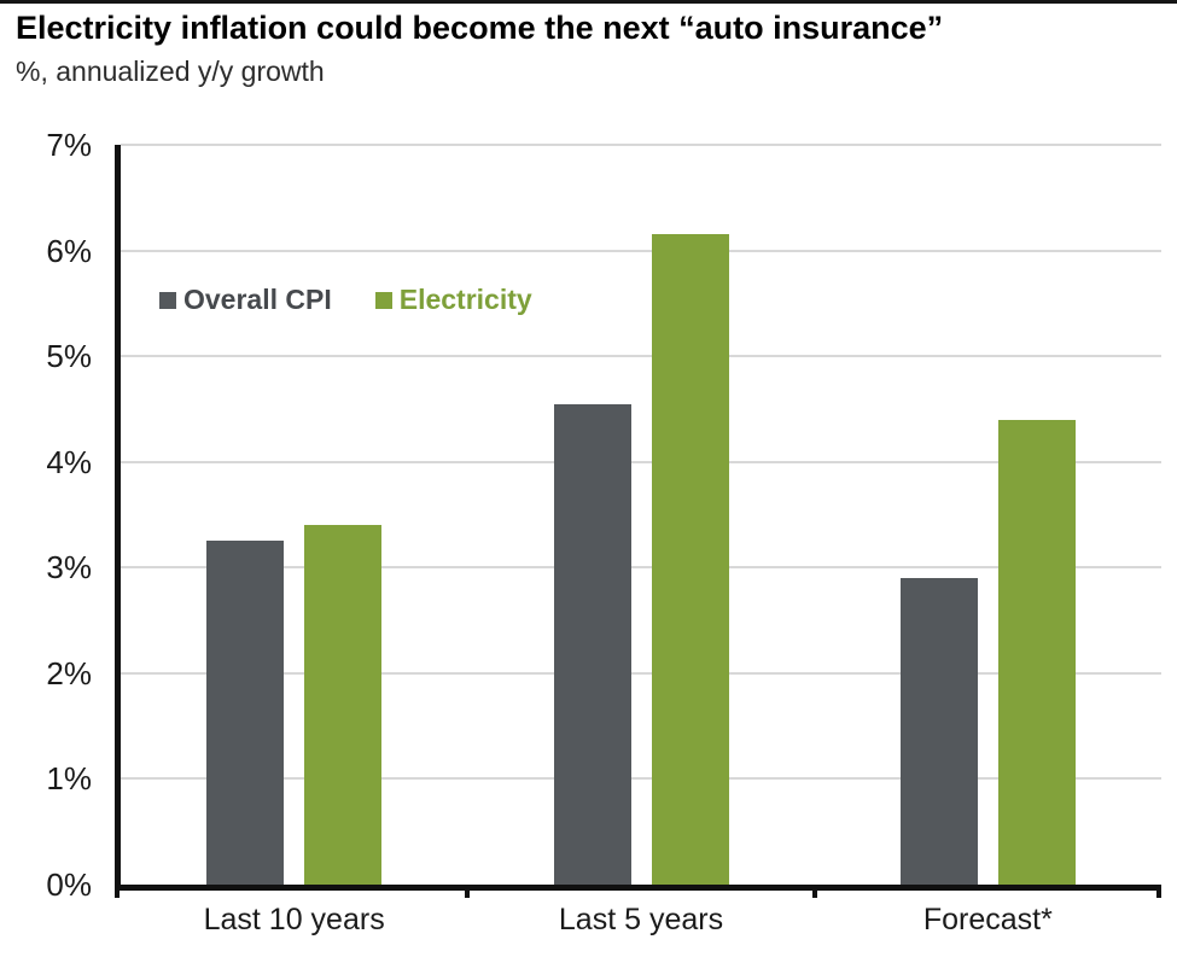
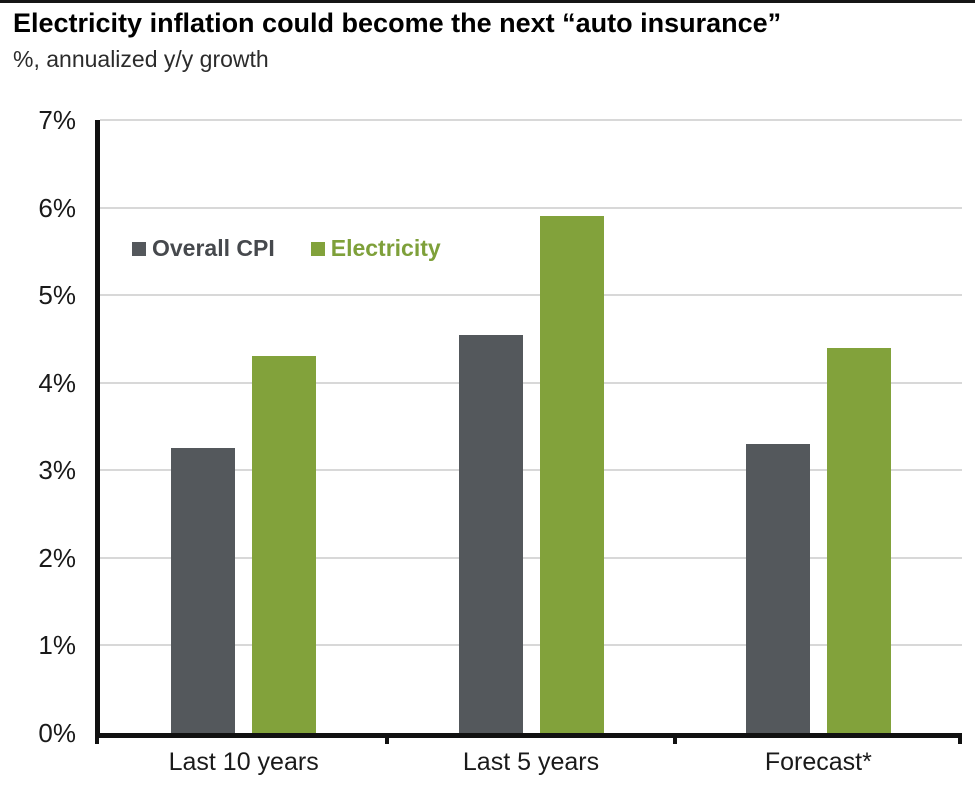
Electricity/Last 10 years: 3.4% -> 4.3%
Electricity/Last 5 years: 6.2% -> 5.9%
Overall CPI/Forecast*: 2.9% -> 3.3%
